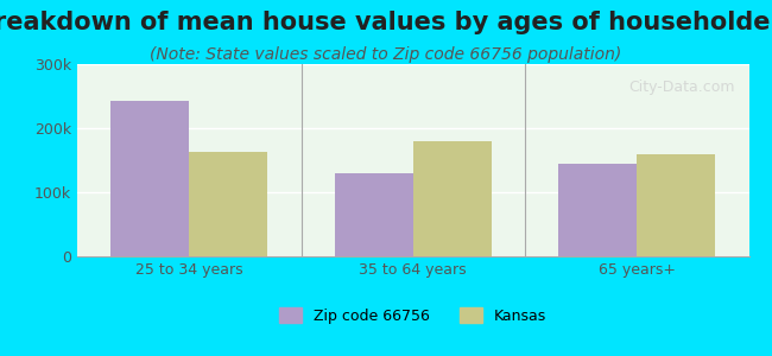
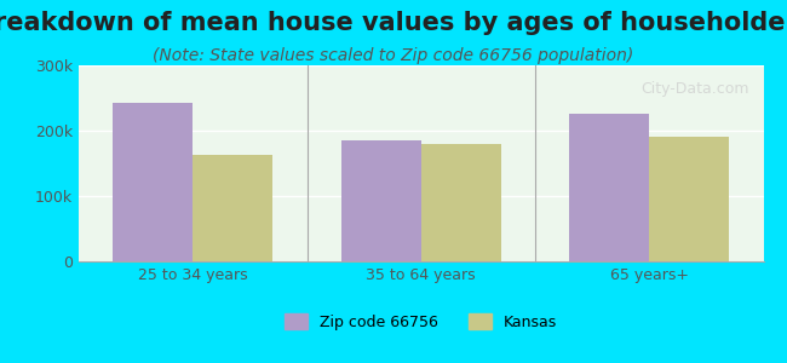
Zip code 66756/35 to 64 years: 130k -> 186k
Zip code 66756/65 years+: 145k -> 226k
Kansas/65 years+: 160k -> 190k
